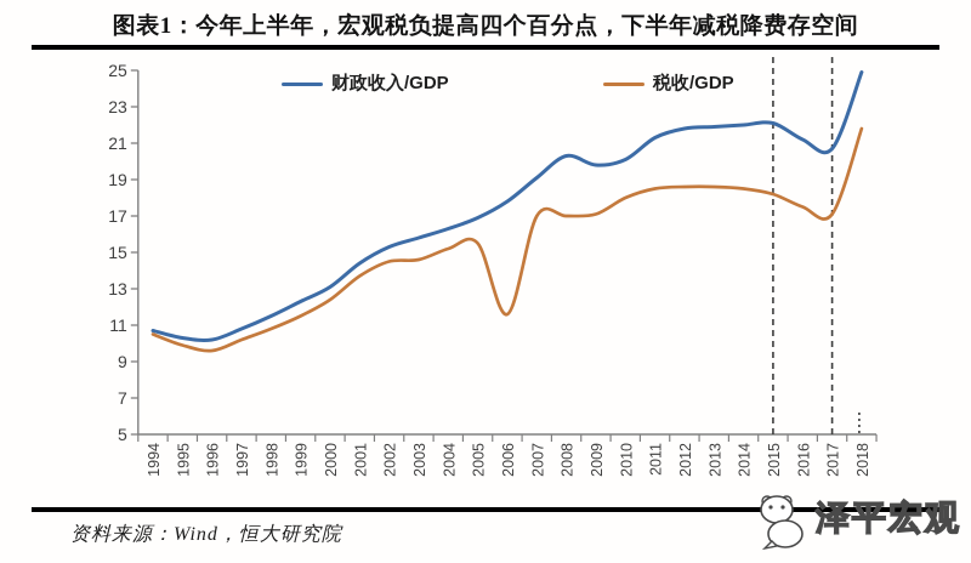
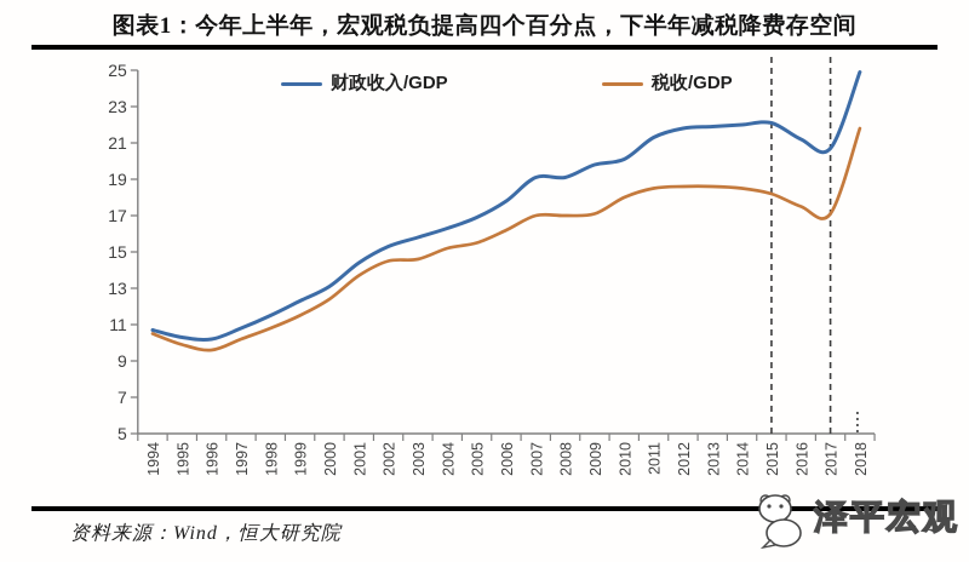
税收/GDP/2006: 11.6 -> 16.2
财政收入/GDP/2008: 20.3 -> 19.1
